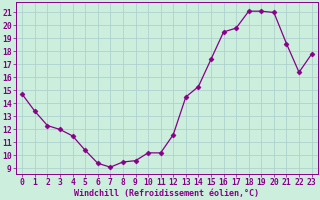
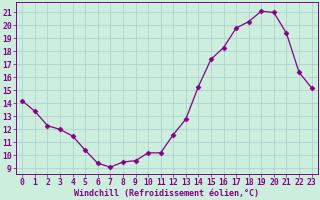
0: 14.7 -> 14.2
13: 14.5 -> 12.8
16: 19.5 -> 18.3
18: 21.1 -> 20.3
21: 18.6 -> 19.4
23: 17.8 -> 15.2
